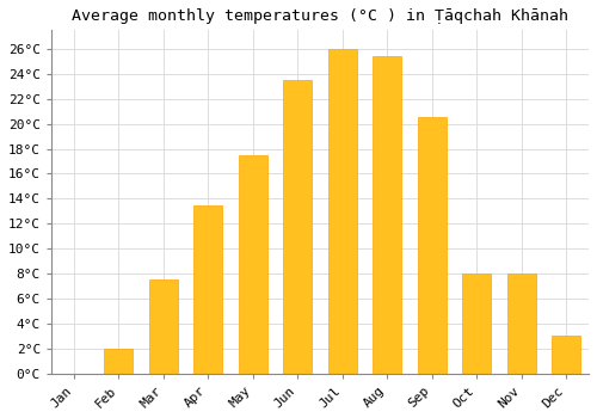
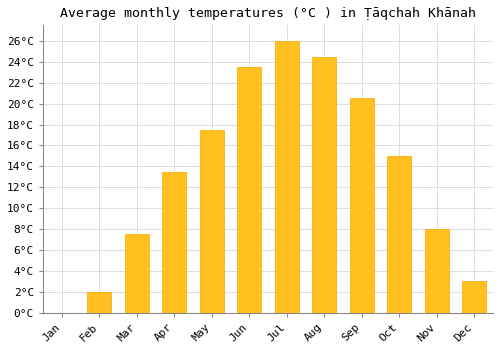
Aug: 25.4°C -> 24.5°C
Oct: 8.0°C -> 15.0°C
